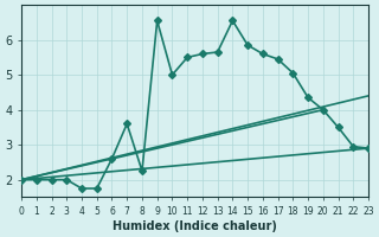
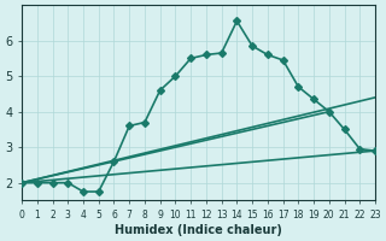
8: 2.25 -> 3.70
9: 6.55 -> 4.60
18: 5.05 -> 4.70
